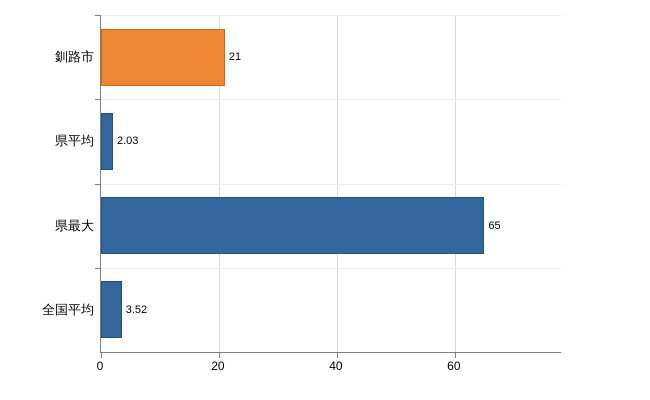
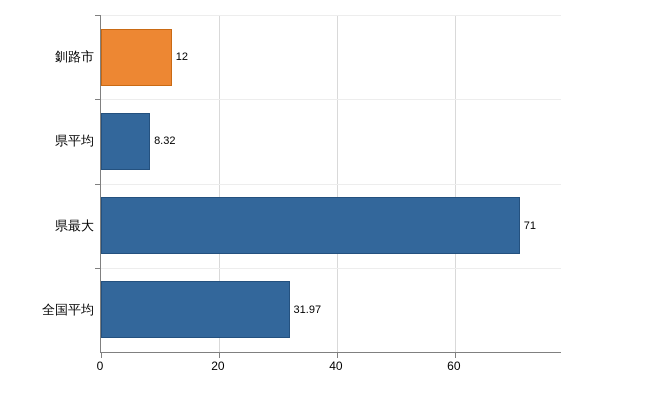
釧路市: 21 -> 12
県平均: 2.03 -> 8.32
県最大: 65 -> 71
全国平均: 3.52 -> 31.97
